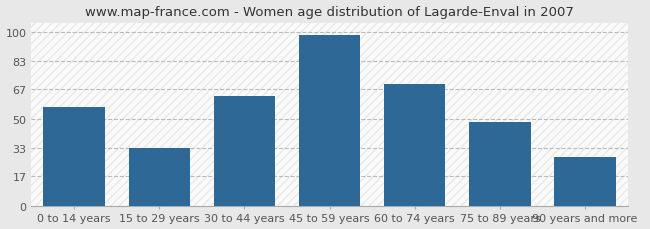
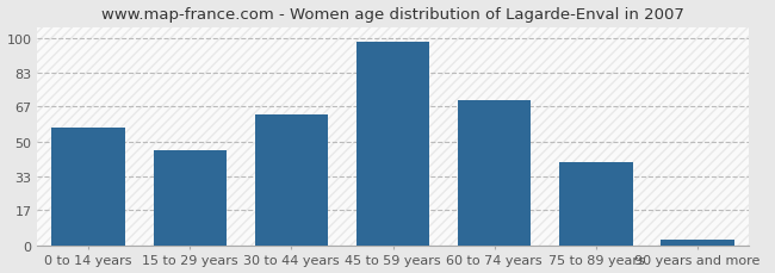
15 to 29 years: 33 -> 46
75 to 89 years: 48 -> 40
90 years and more: 28 -> 3
